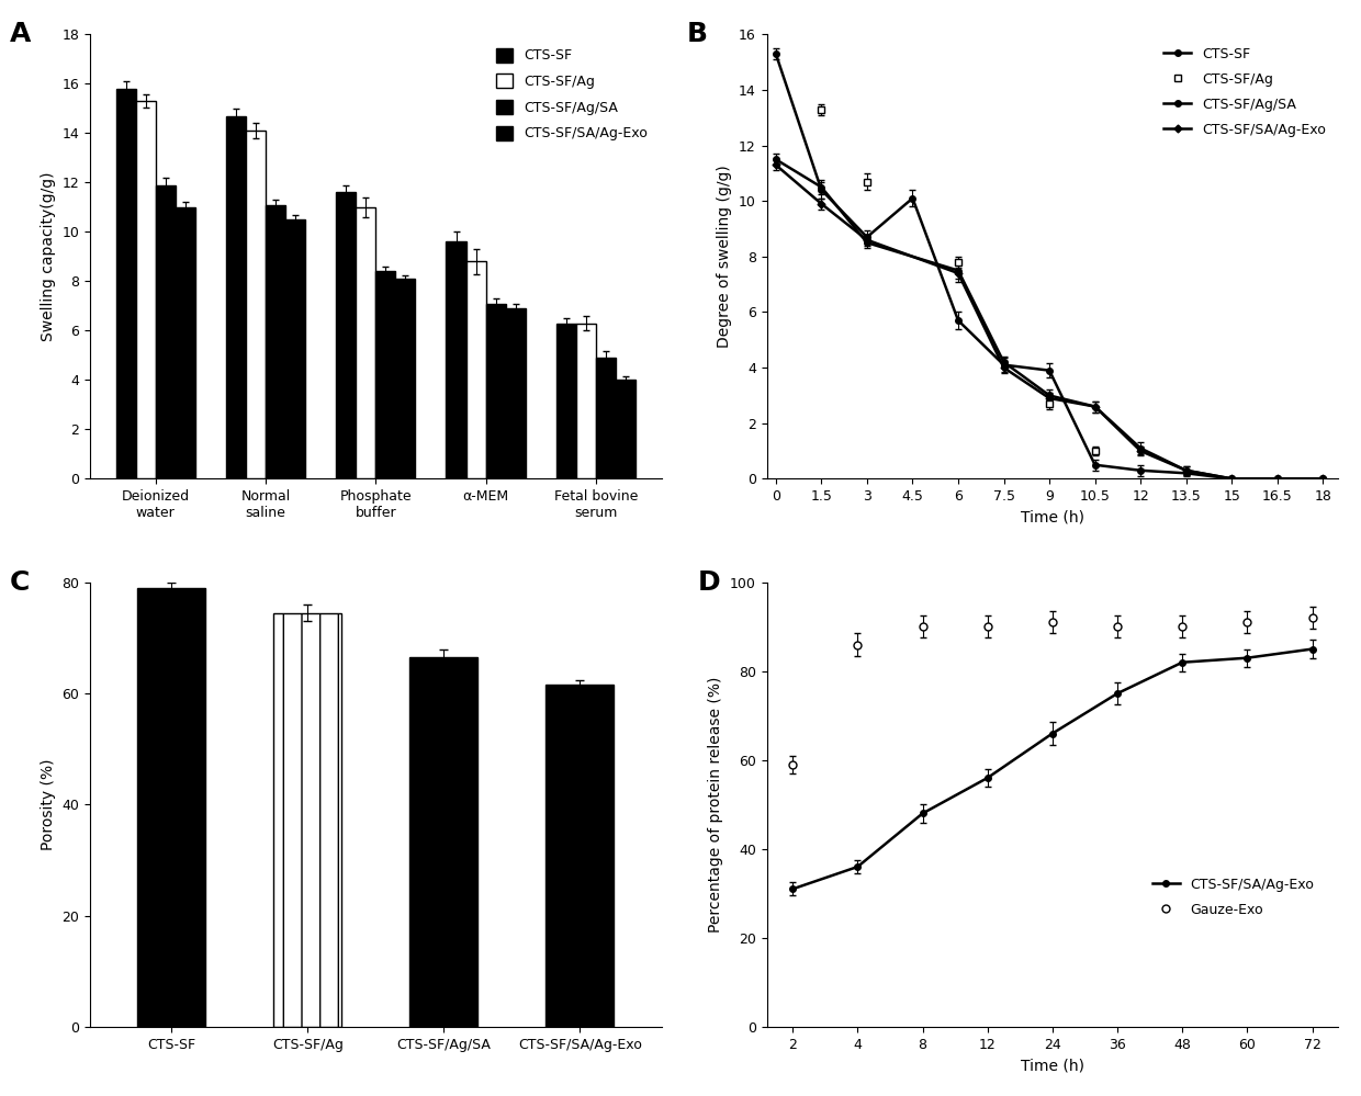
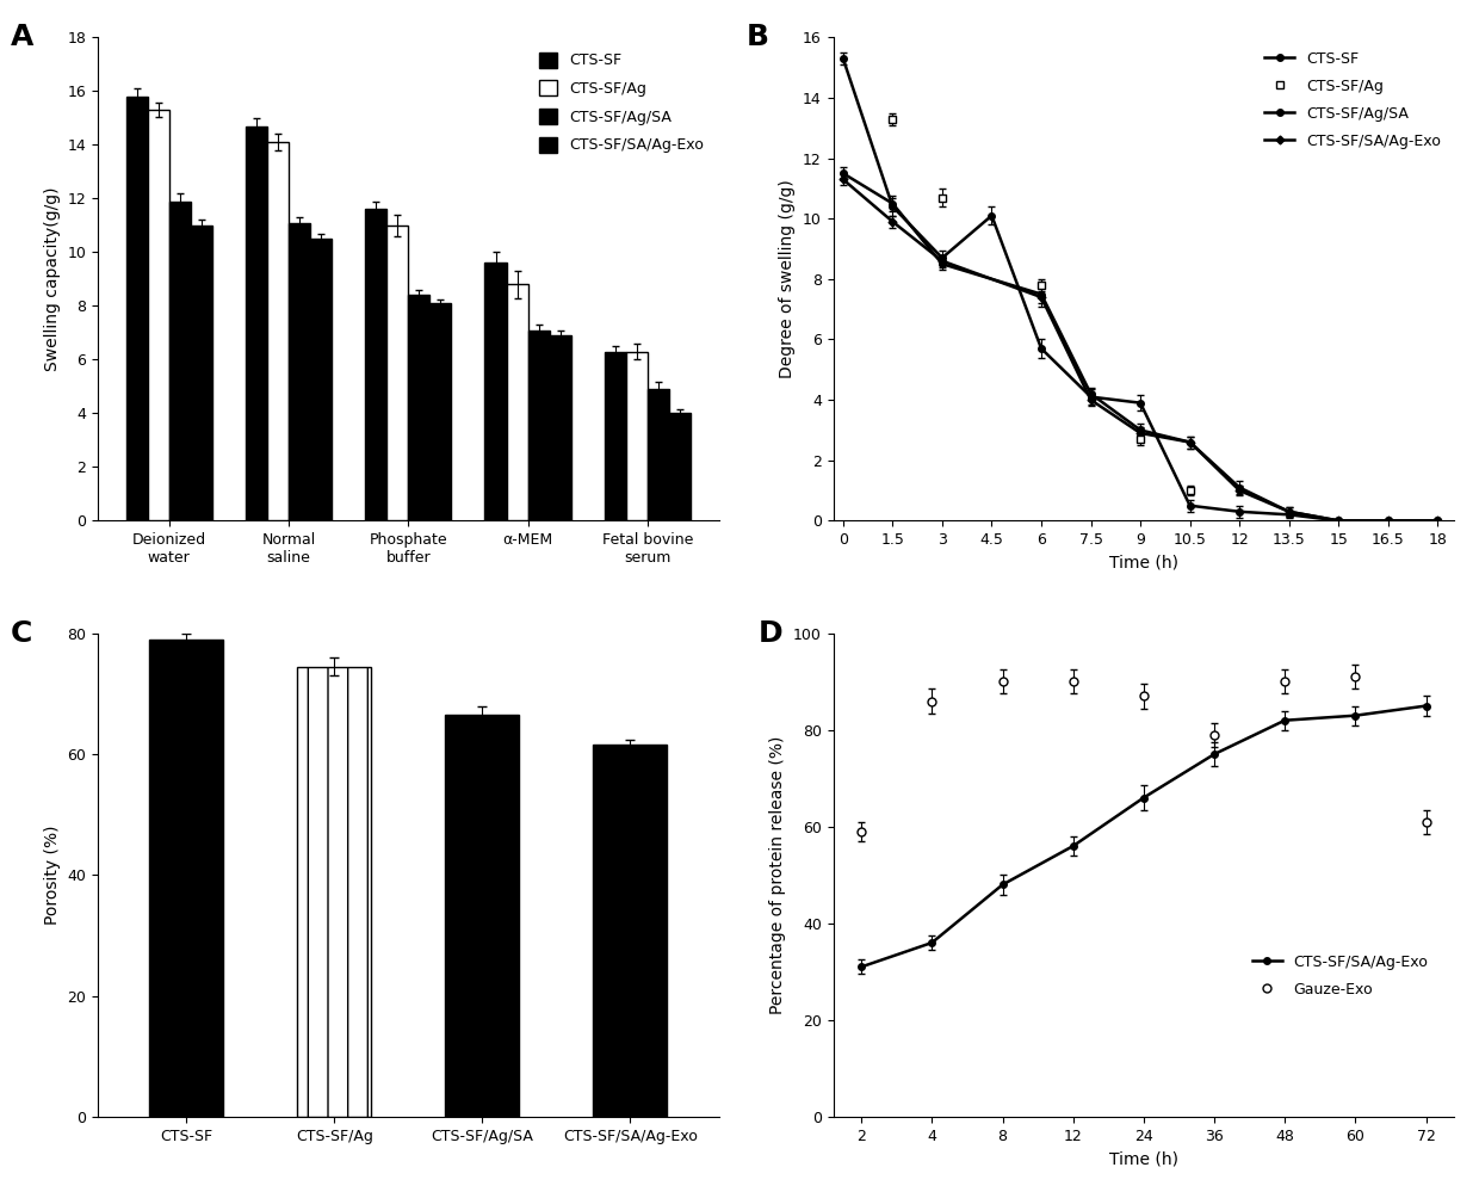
Gauze-Exo/24: 91 -> 87
Gauze-Exo/36: 90 -> 79
Gauze-Exo/72: 92 -> 61
